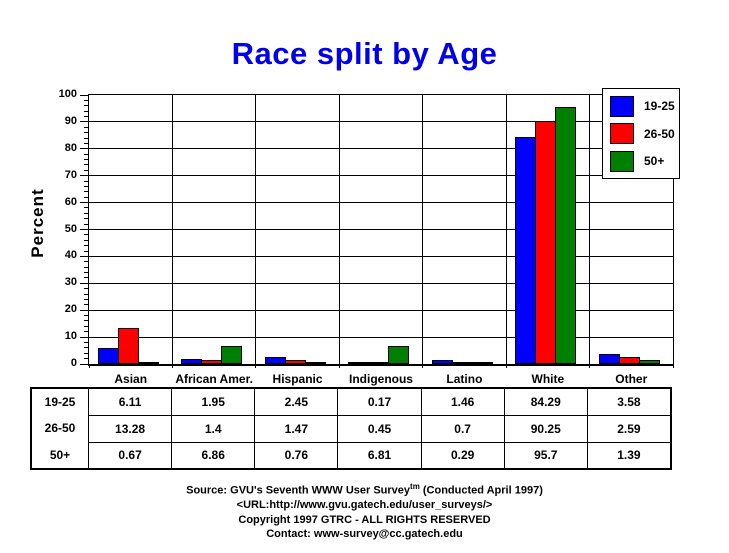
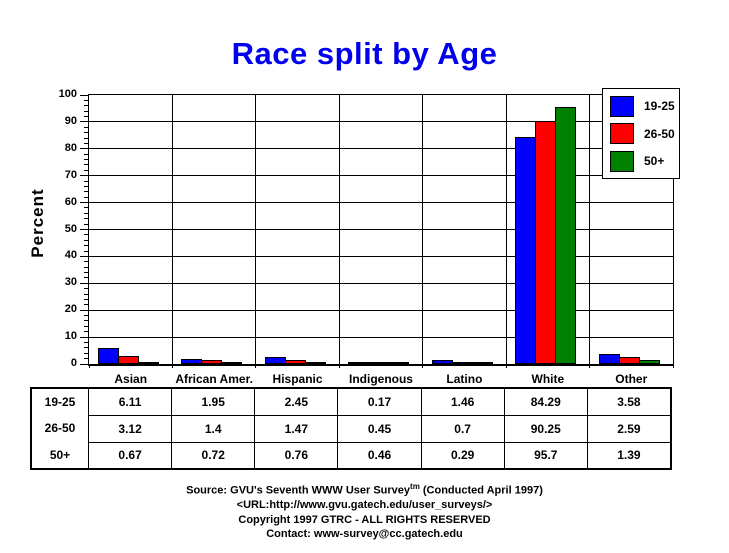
26-50/Asian: 13.28 -> 3.12
50+/African Amer.: 6.86 -> 0.72
50+/Indigenous: 6.81 -> 0.46
